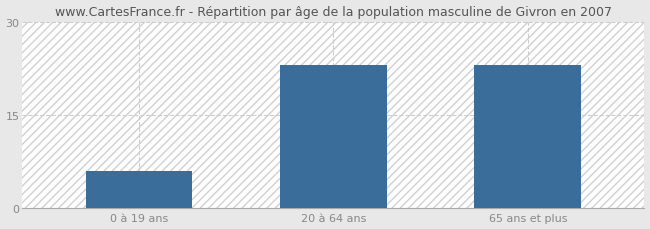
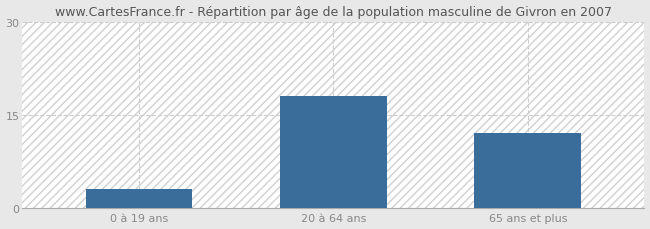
0 à 19 ans: 6 -> 3
20 à 64 ans: 23 -> 18
65 ans et plus: 23 -> 12
